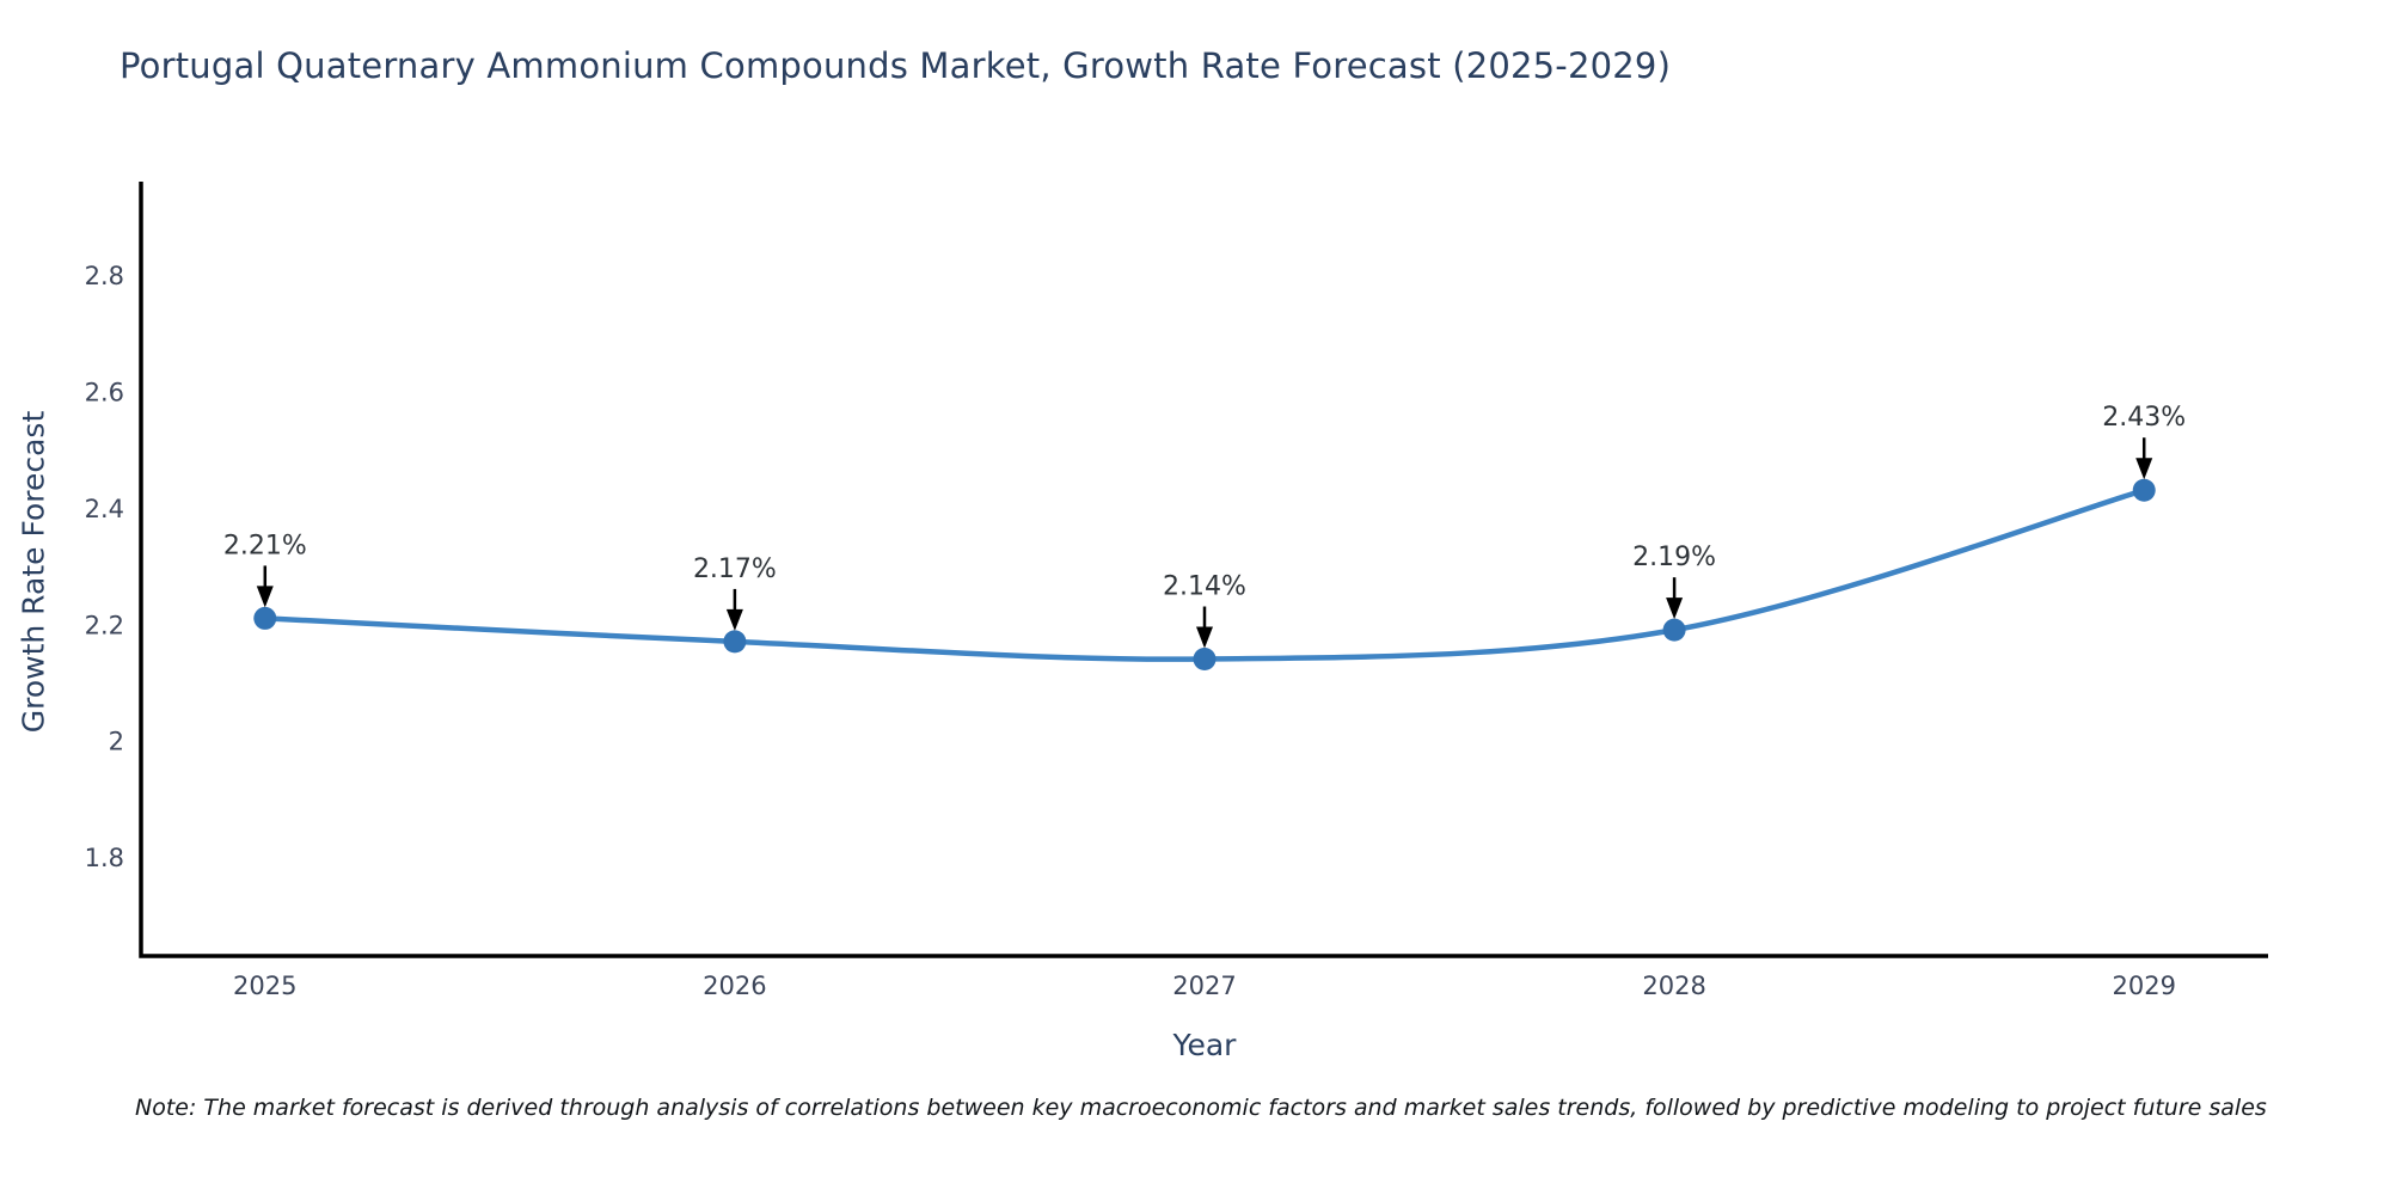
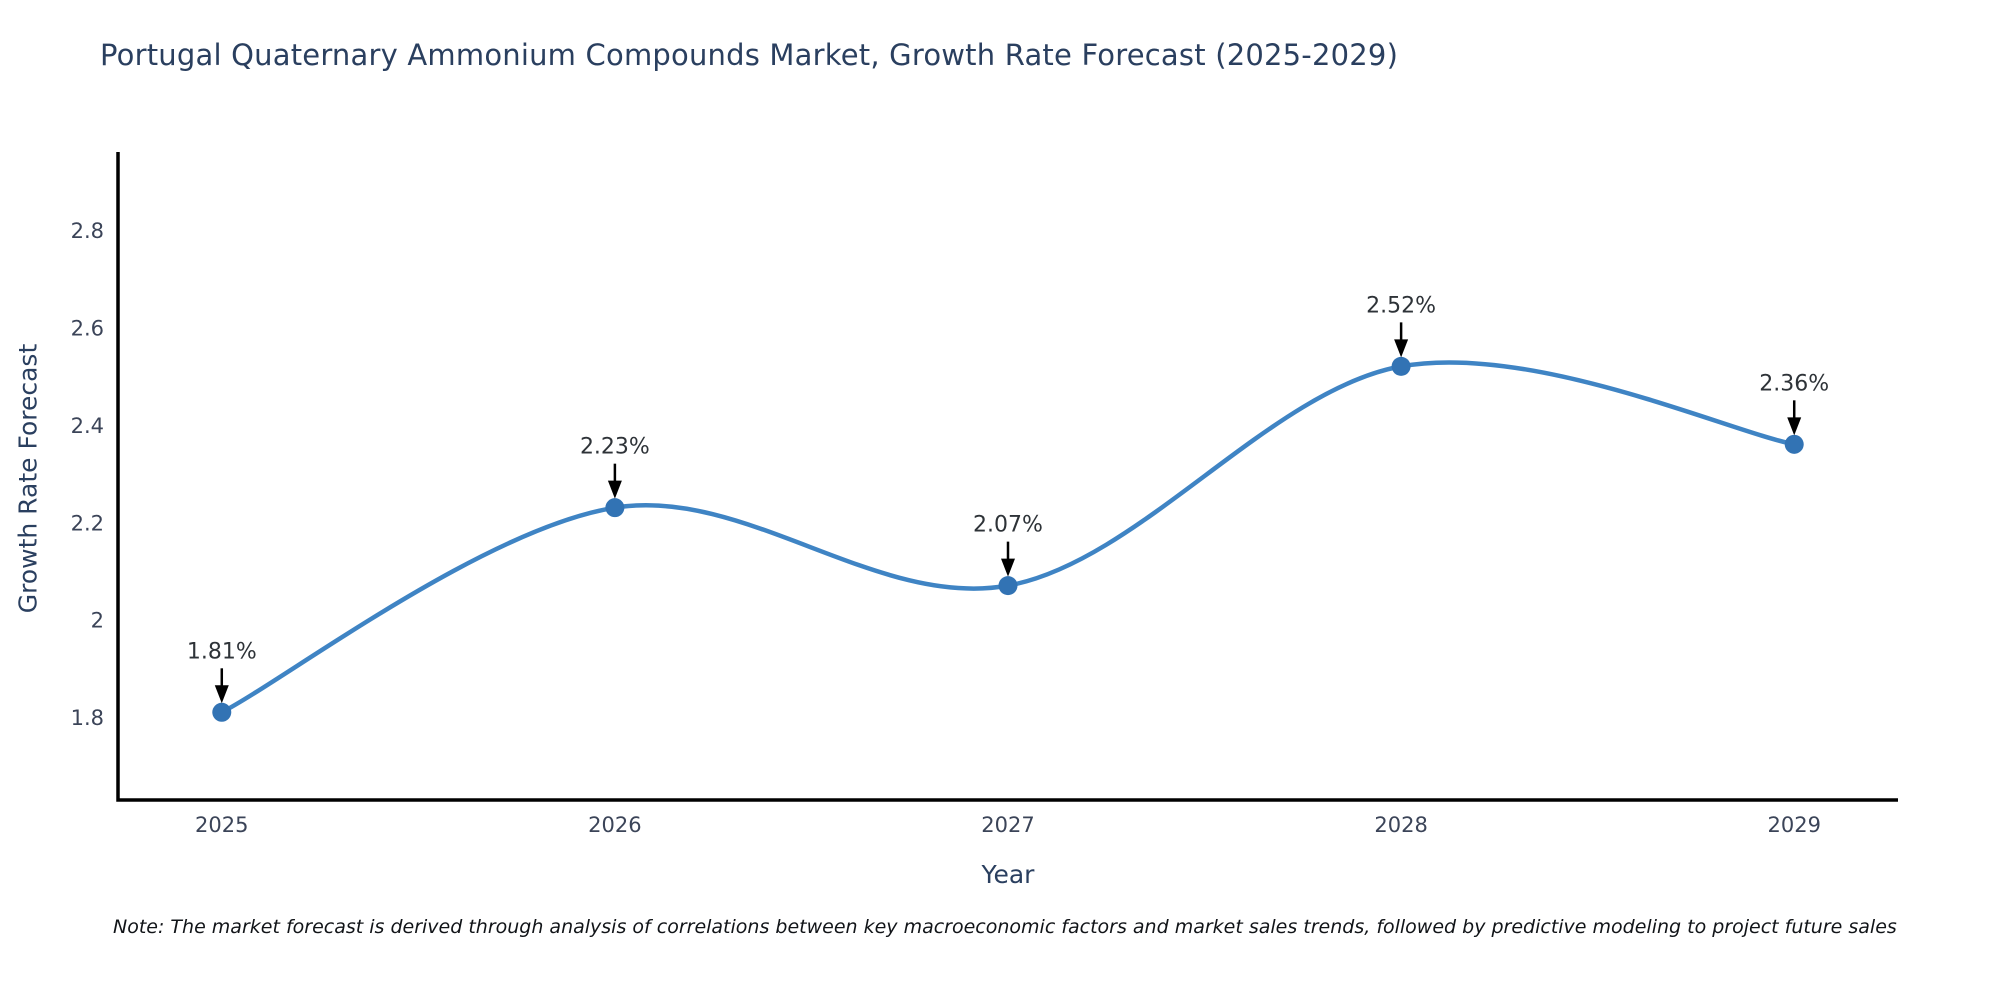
2025: 2.21% -> 1.81%
2026: 2.17% -> 2.23%
2027: 2.14% -> 2.07%
2028: 2.19% -> 2.52%
2029: 2.43% -> 2.36%
